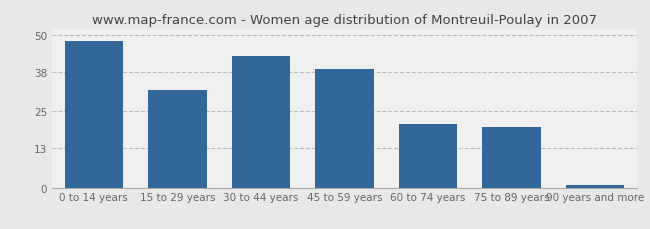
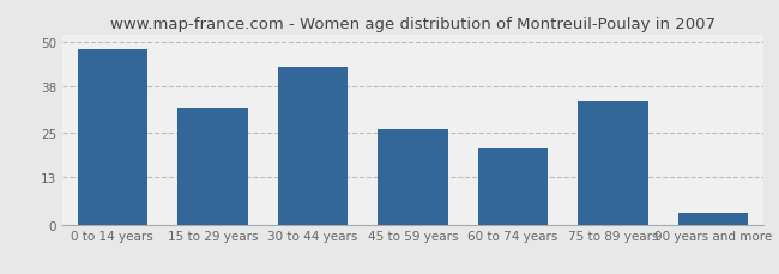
45 to 59 years: 39 -> 26
75 to 89 years: 20 -> 34
90 years and more: 1 -> 3
